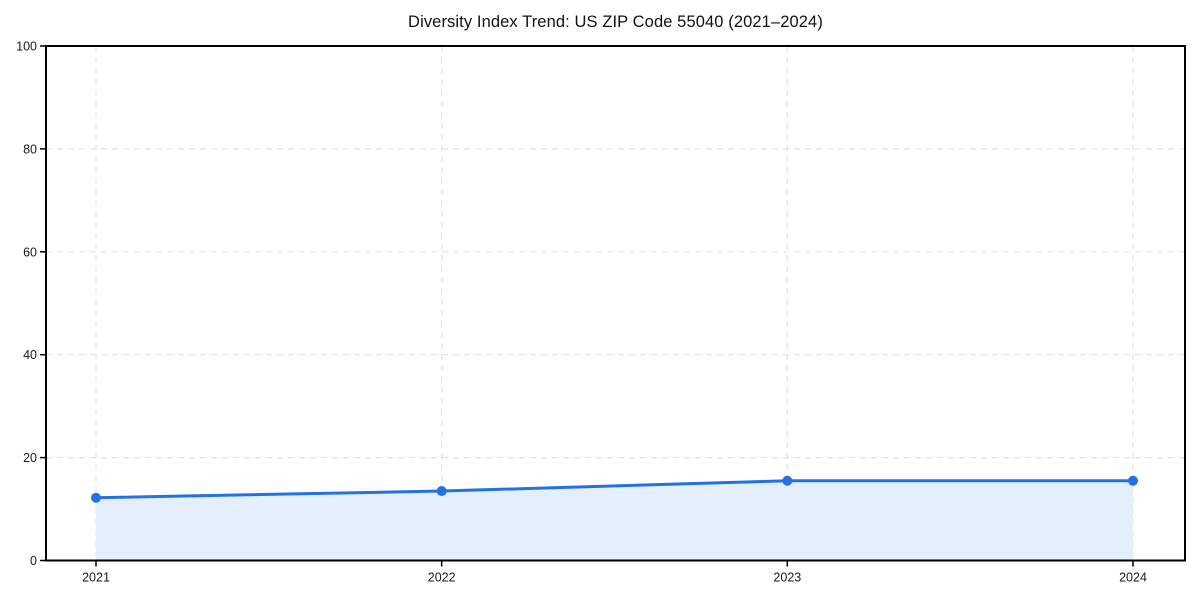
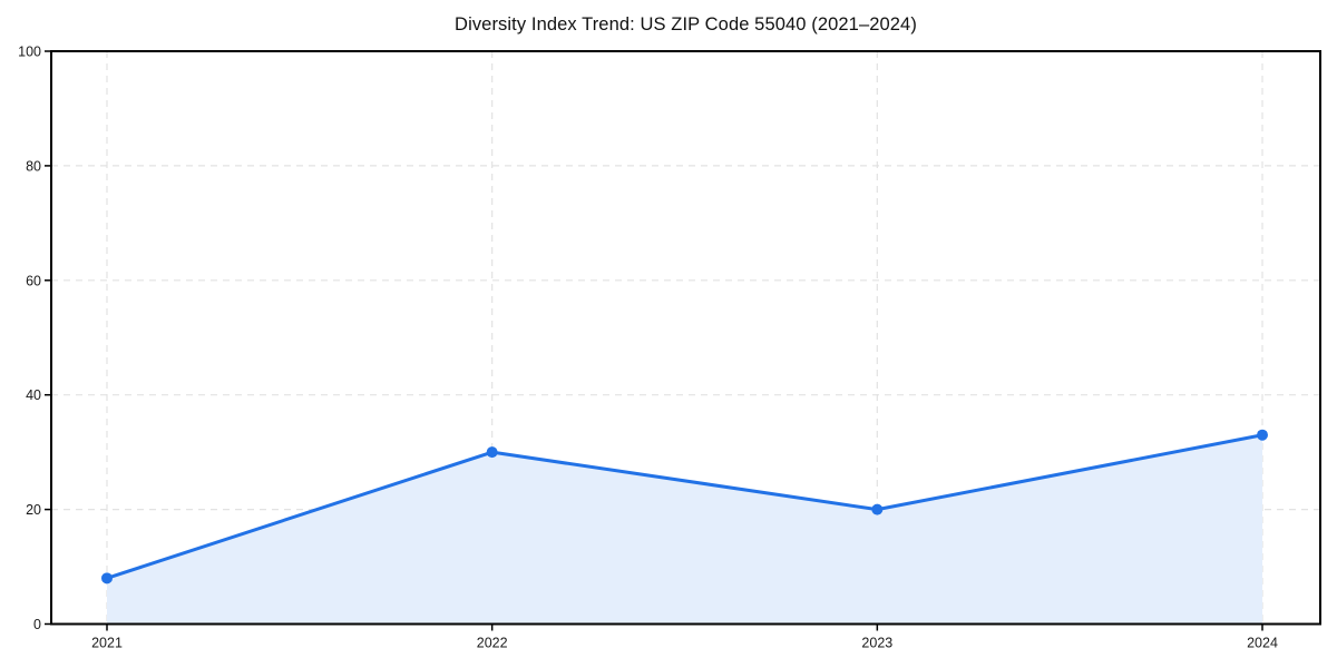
2021: 12 -> 8
2022: 14 -> 30
2023: 16 -> 20
2024: 16 -> 33
